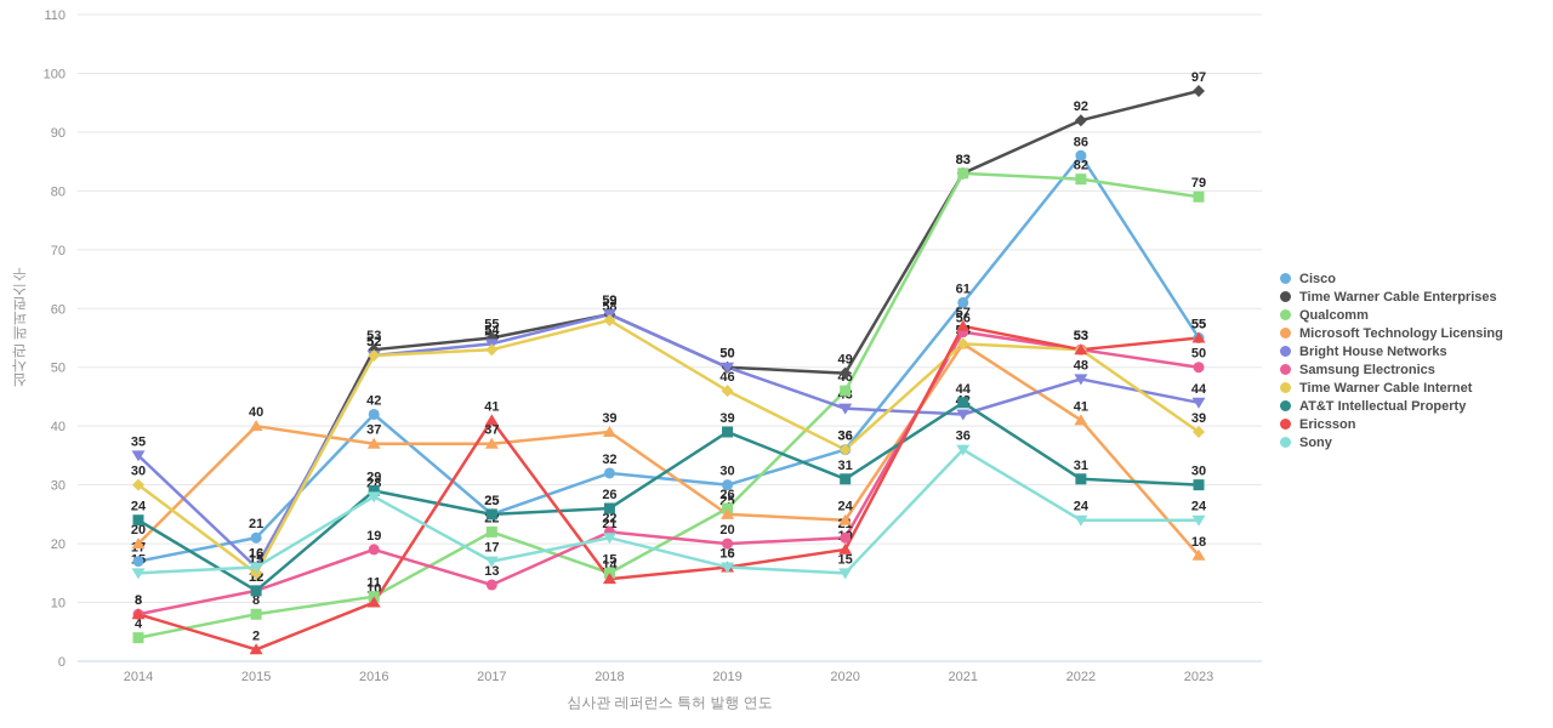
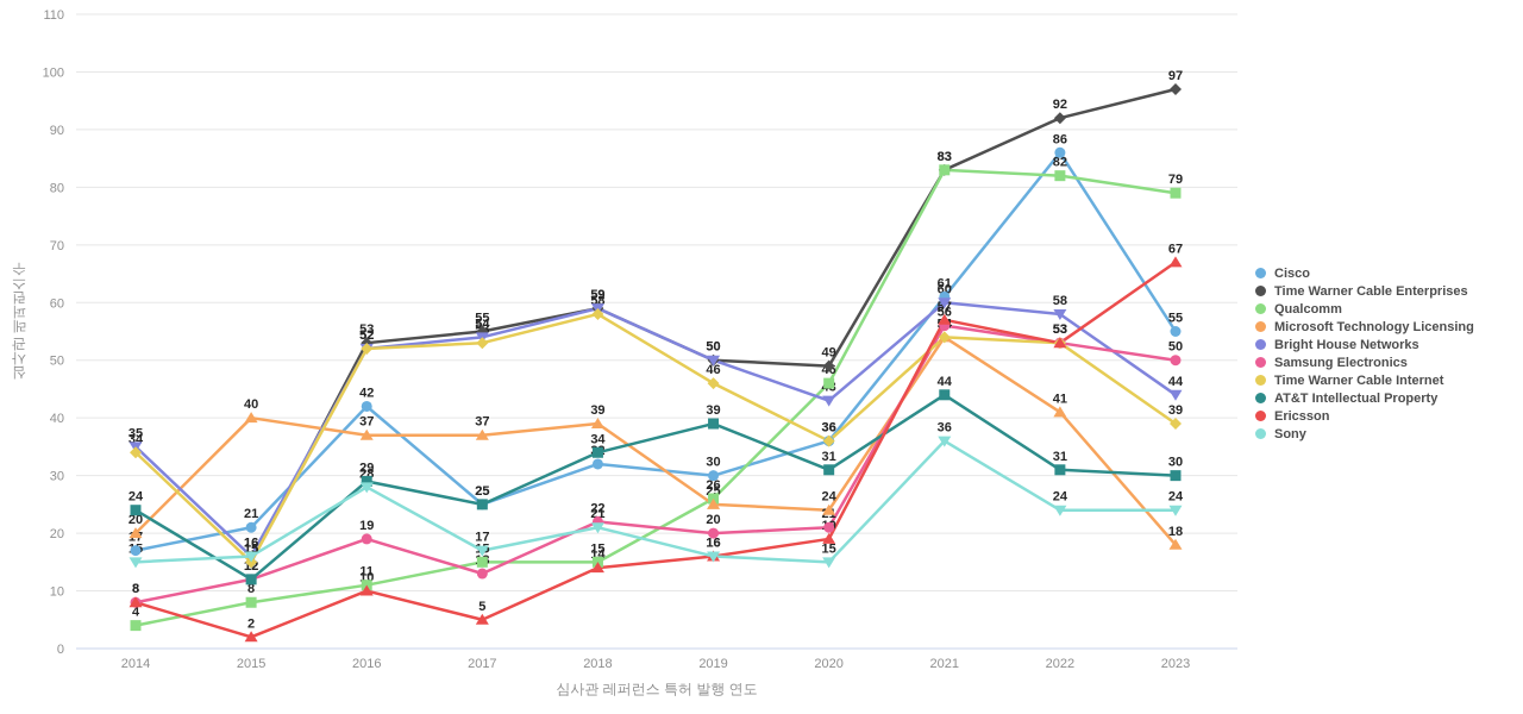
Time Warner Cable Internet/2014: 30 -> 34
Qualcomm/2017: 22 -> 15
Ericsson/2017: 41 -> 5
AT&T Intellectual Property/2018: 26 -> 34
Bright House Networks/2021: 42 -> 60
Bright House Networks/2022: 48 -> 58
Ericsson/2023: 55 -> 67
